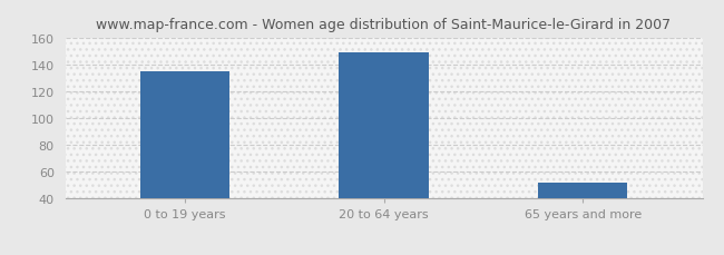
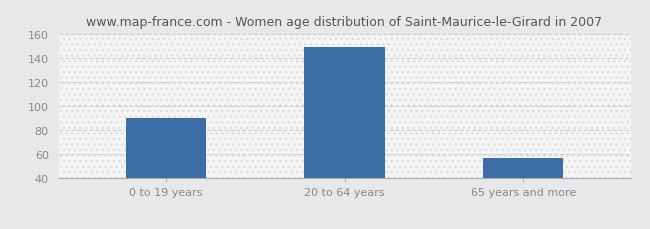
0 to 19 years: 135 -> 90
65 years and more: 52 -> 57
